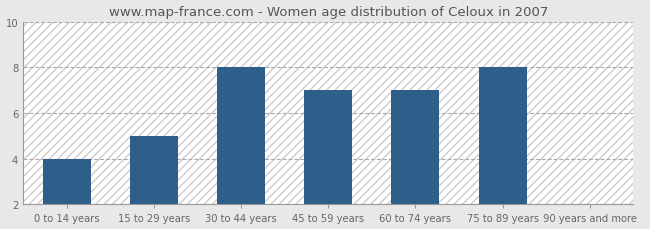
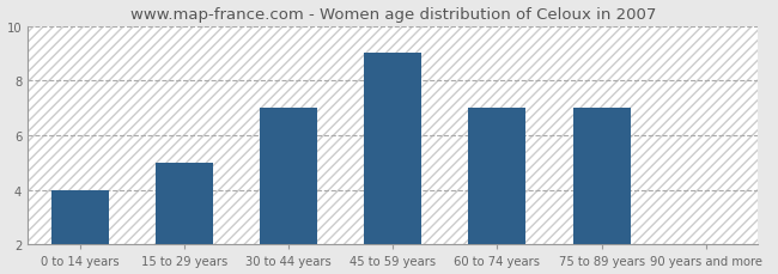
30 to 44 years: 8 -> 7
45 to 59 years: 7 -> 9
75 to 89 years: 8 -> 7
